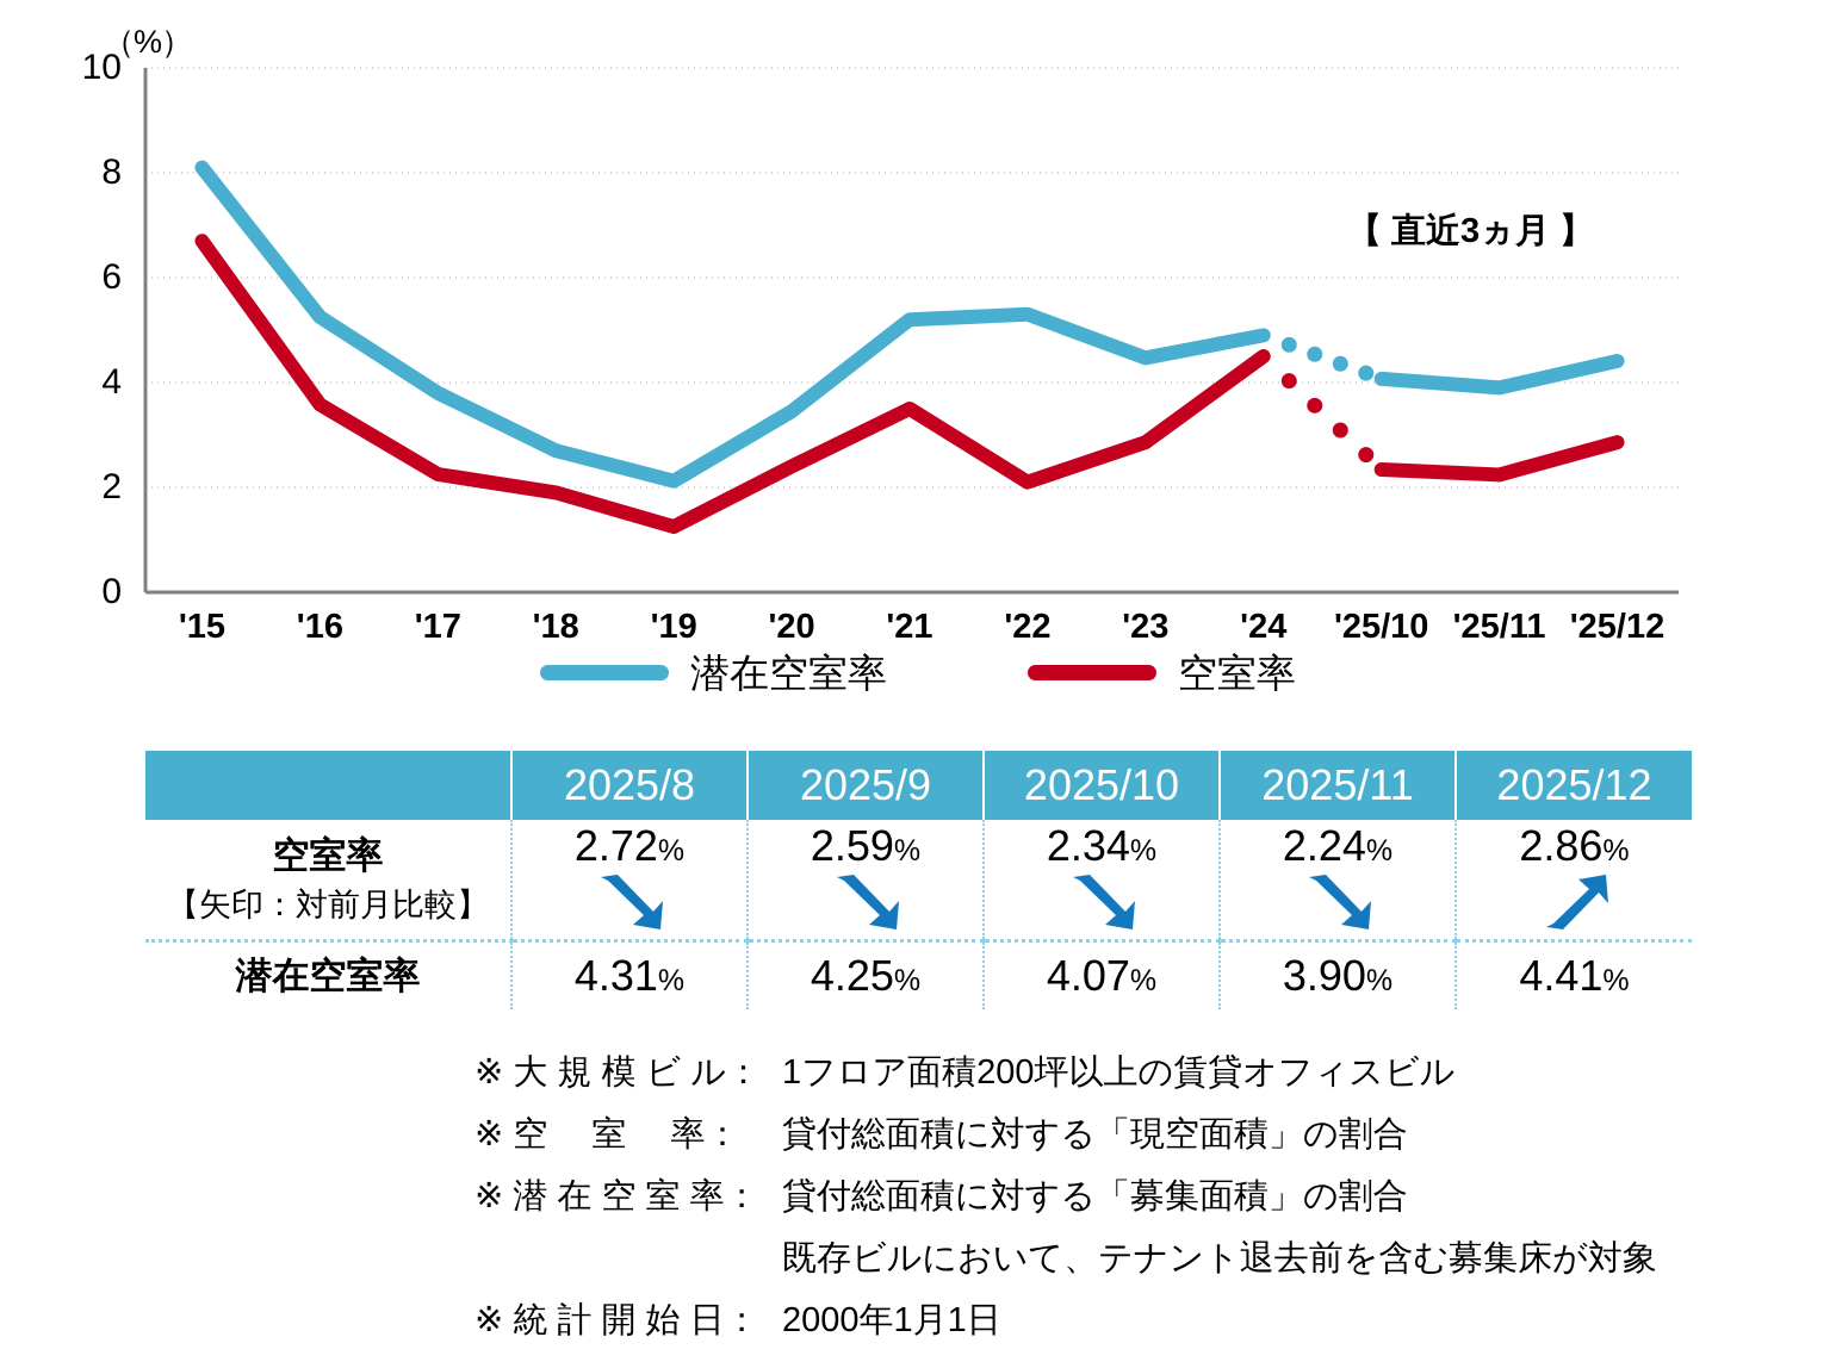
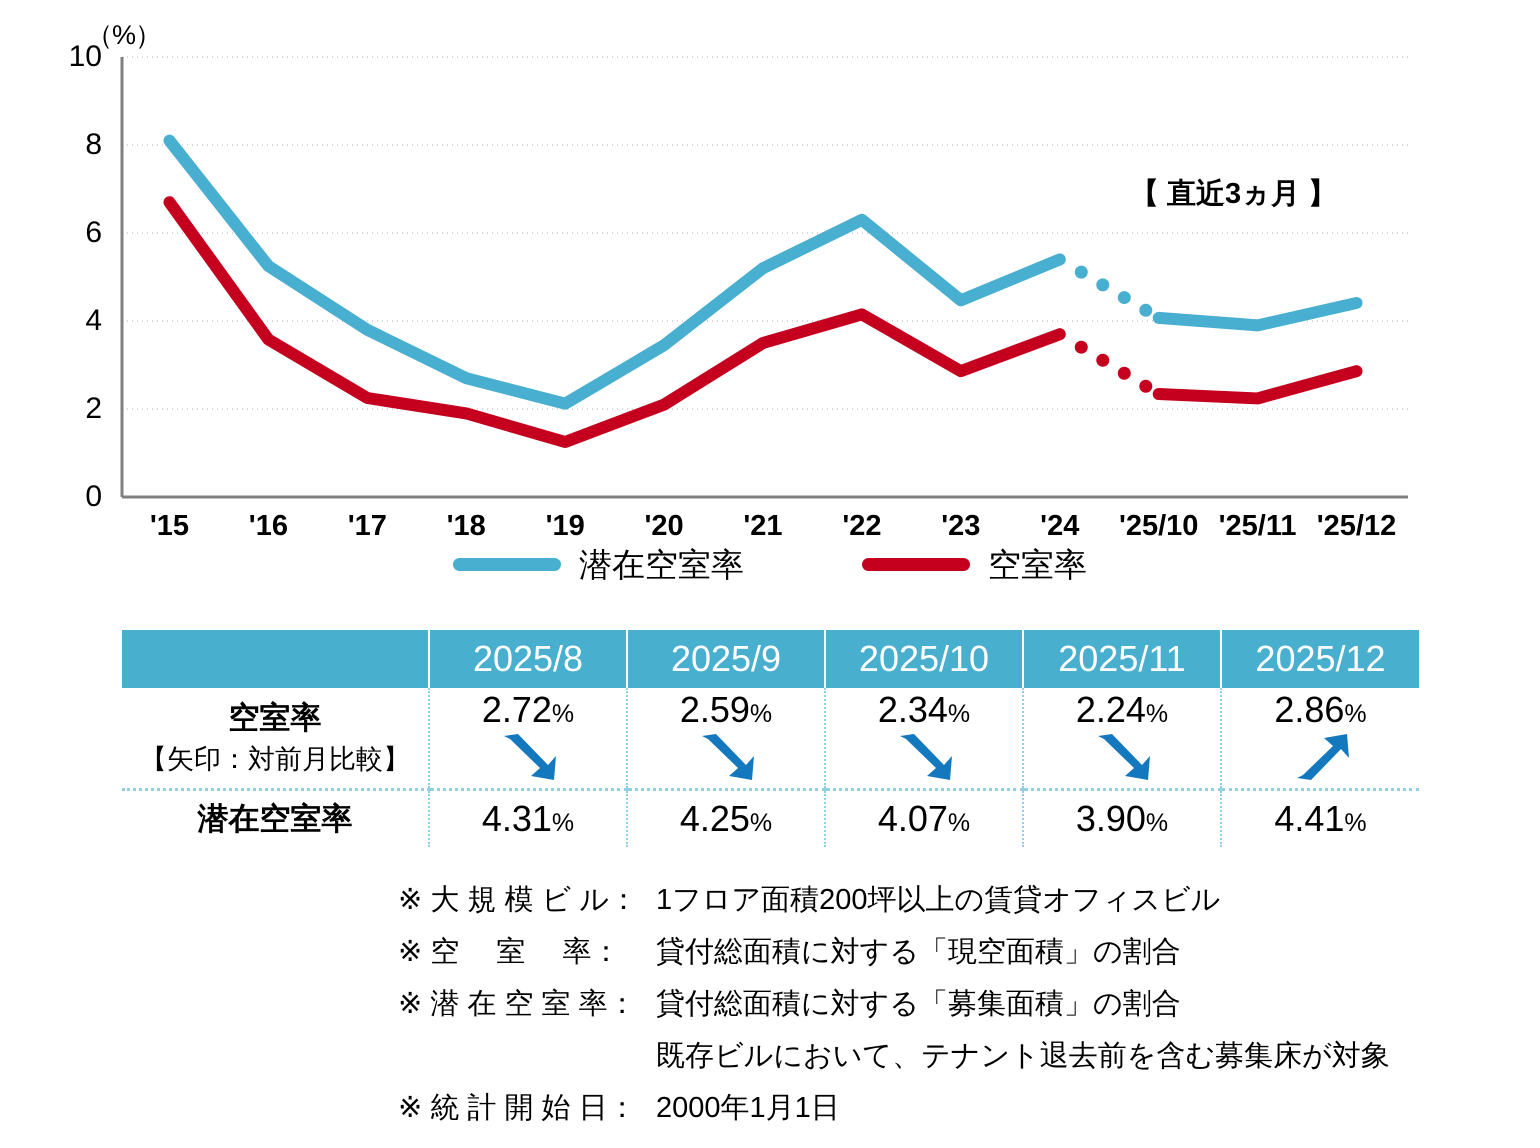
空室率/'20: 2.4 -> 2.1
潜在空室率/'22: 5.3 -> 6.3
空室率/'22: 2.1 -> 4.2
潜在空室率/'24: 4.9 -> 5.4
空室率/'24: 4.5 -> 3.7
